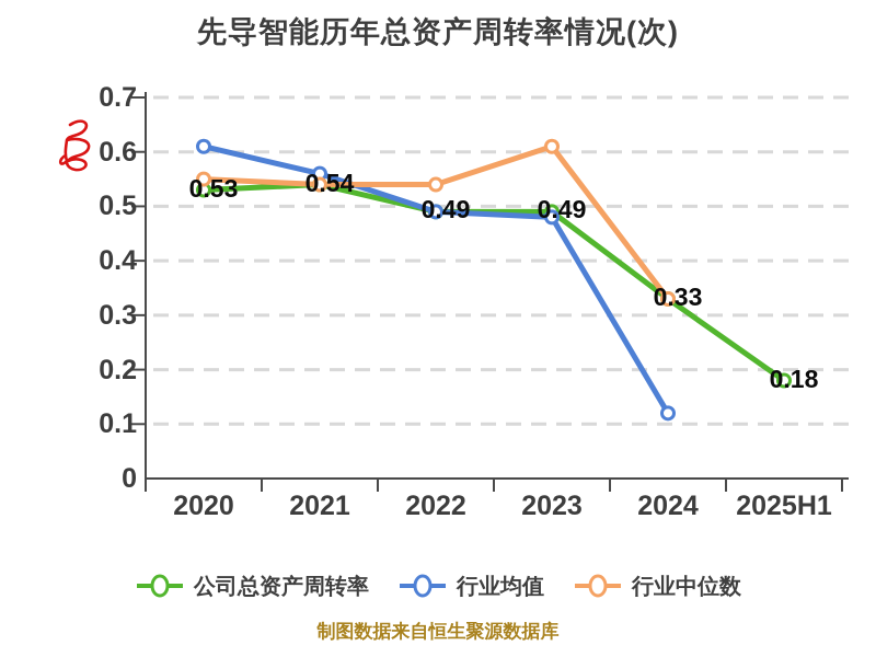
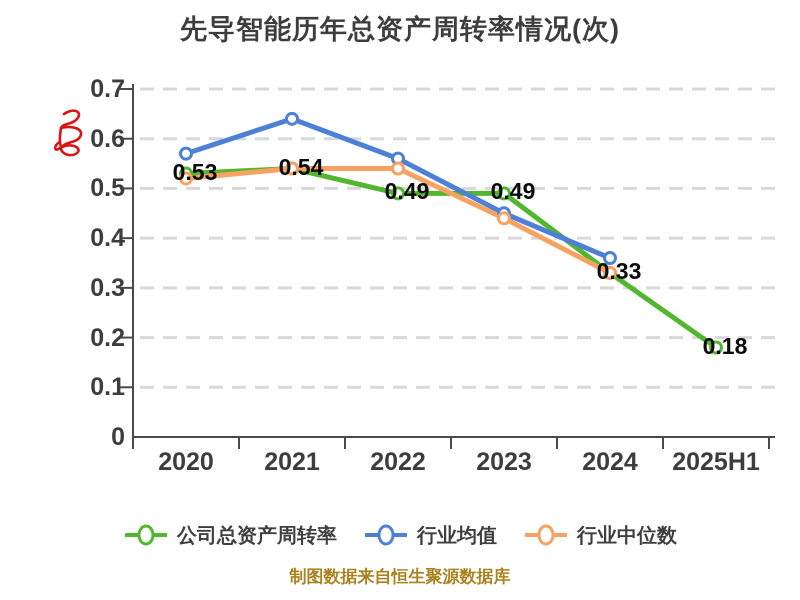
行业均值/2020: 0.61 -> 0.57
行业中位数/2020: 0.55 -> 0.52
行业均值/2021: 0.56 -> 0.64
行业均值/2022: 0.49 -> 0.56
行业均值/2023: 0.48 -> 0.45
行业中位数/2023: 0.61 -> 0.44
行业均值/2024: 0.12 -> 0.36
